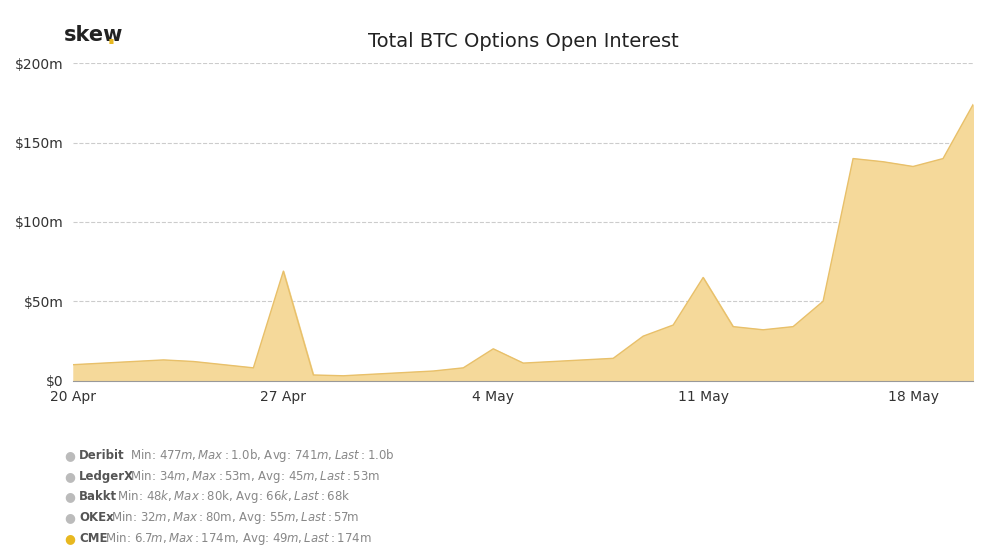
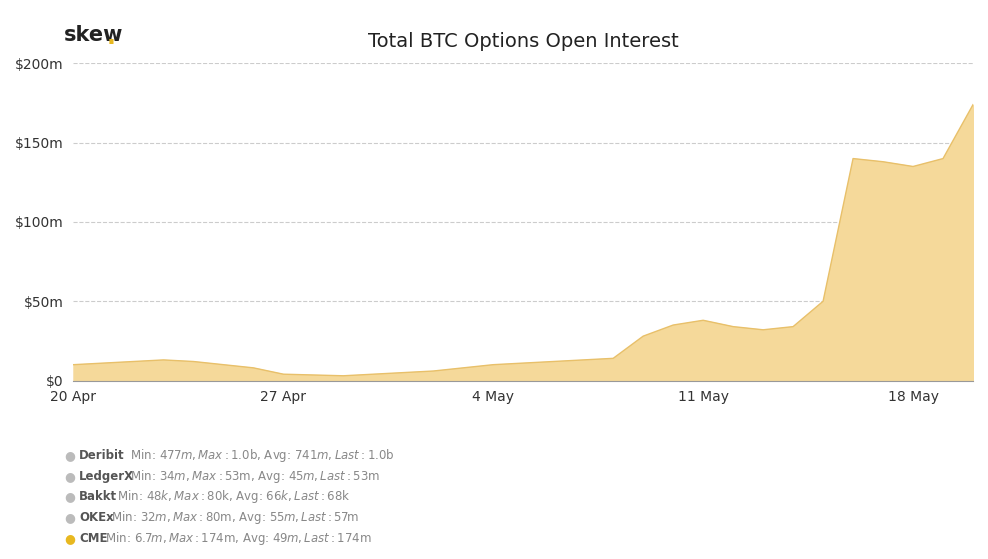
27 Apr: $69m -> $4m
4 May: $20m -> $10m
11 May: $65m -> $38m
